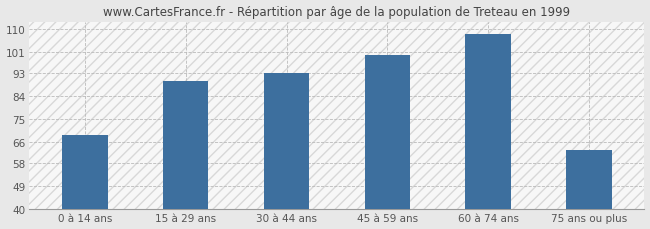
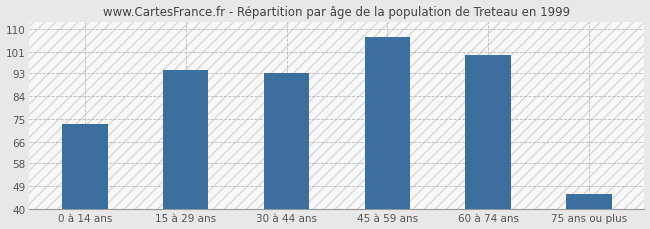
0 à 14 ans: 69 -> 73
15 à 29 ans: 90 -> 94
45 à 59 ans: 100 -> 107
60 à 74 ans: 108 -> 100
75 ans ou plus: 63 -> 46
